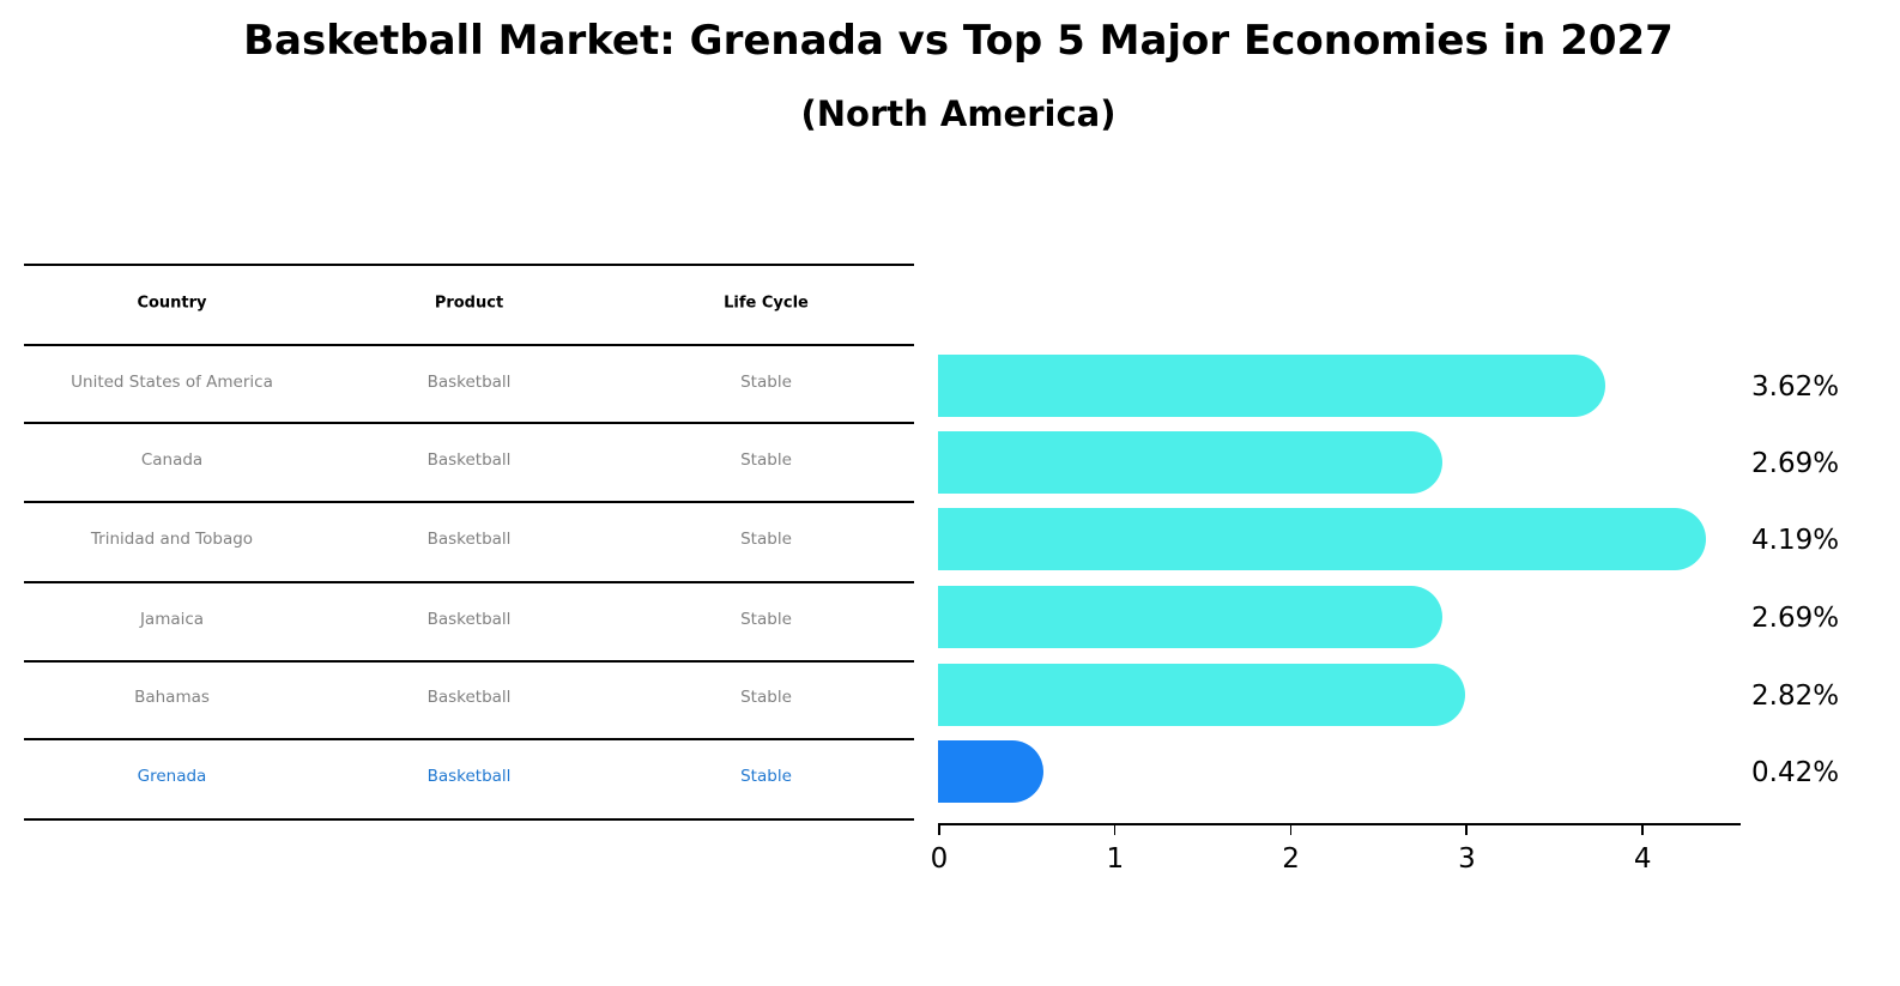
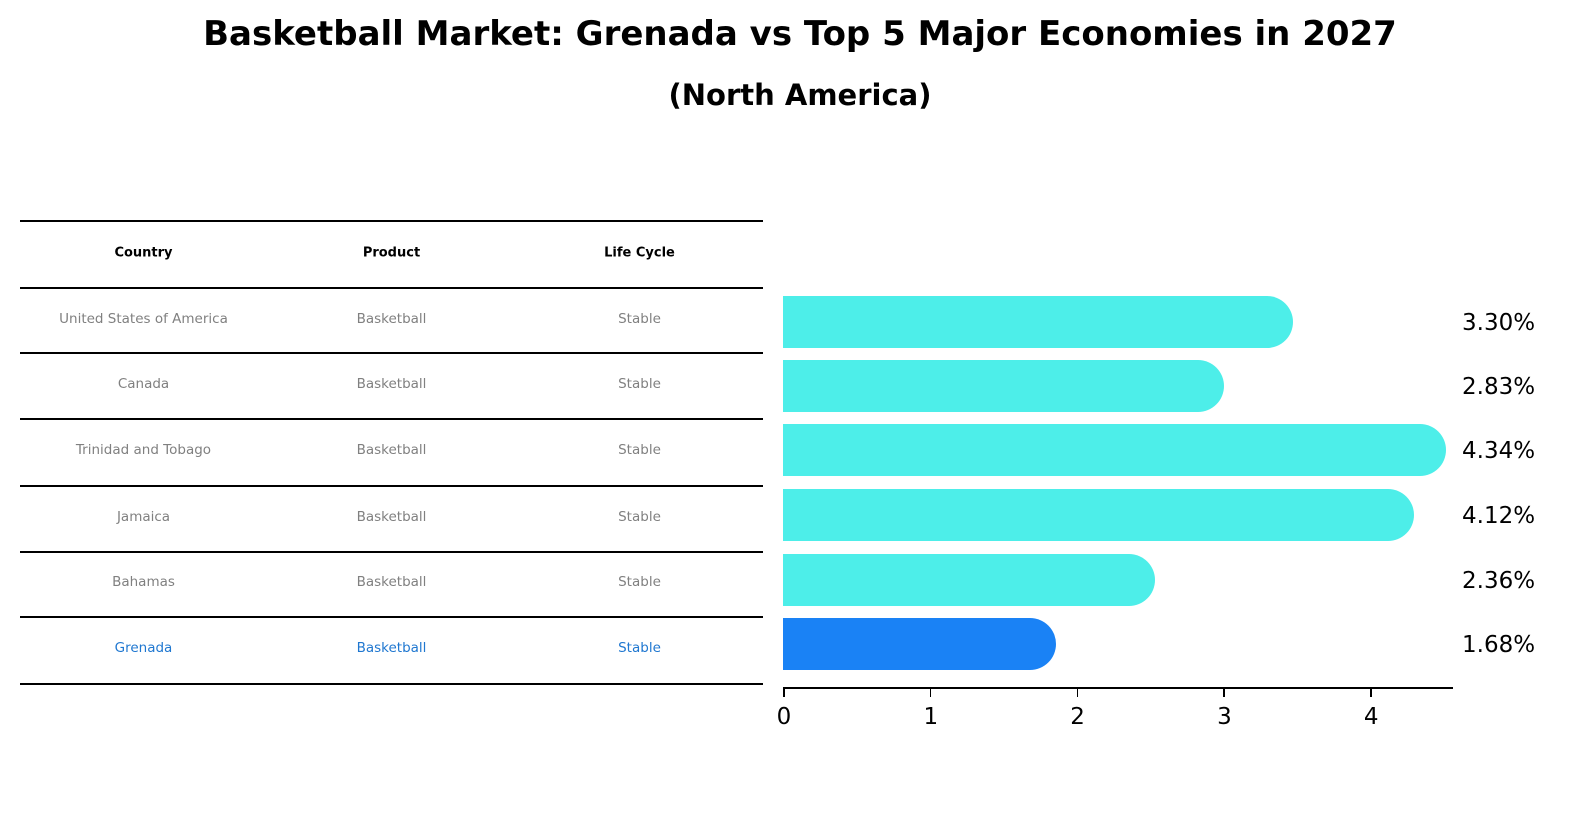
United States of America: 3.62% -> 3.30%
Canada: 2.69% -> 2.83%
Trinidad and Tobago: 4.19% -> 4.34%
Jamaica: 2.69% -> 4.12%
Bahamas: 2.82% -> 2.36%
Grenada: 0.42% -> 1.68%
